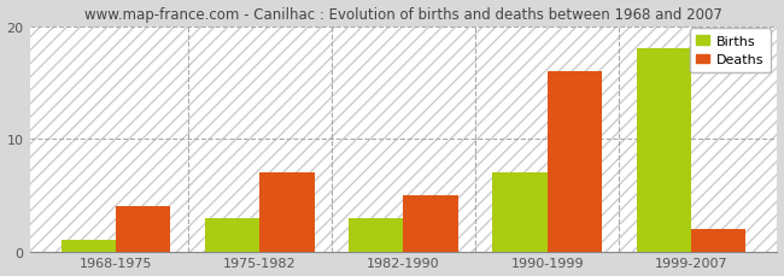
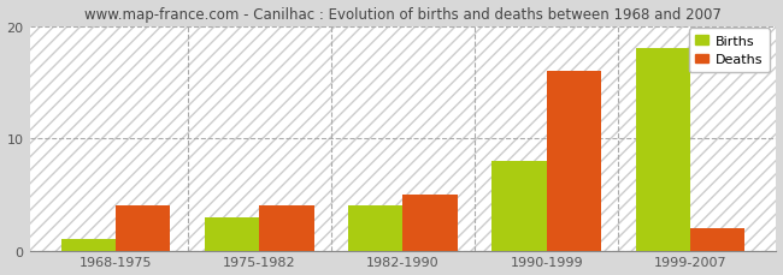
Deaths/1975-1982: 7 -> 4
Births/1982-1990: 3 -> 4
Births/1990-1999: 7 -> 8
